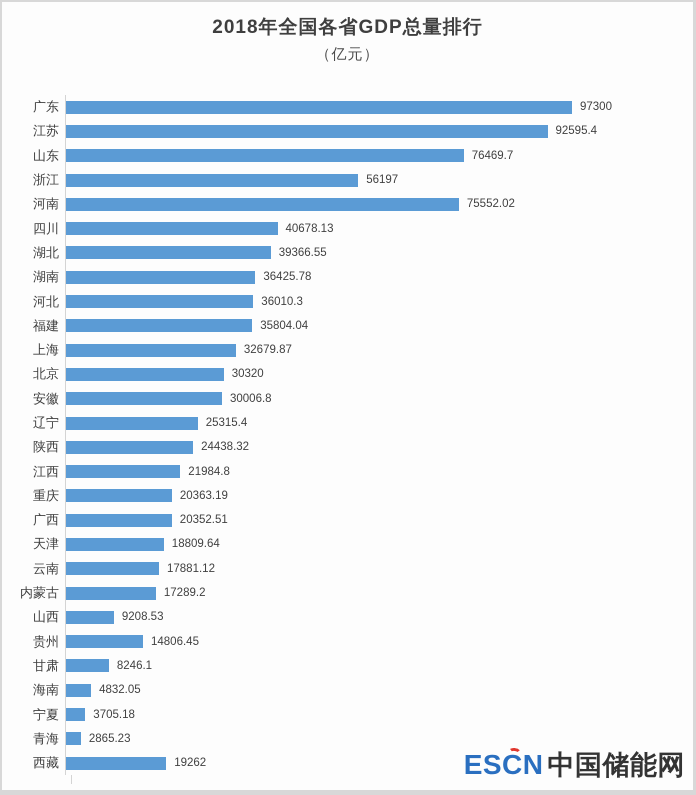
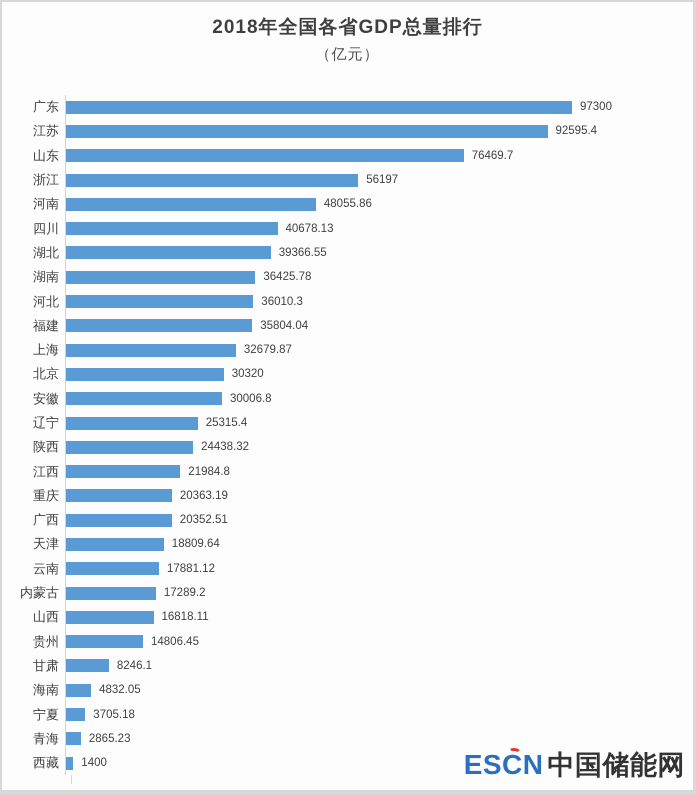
河南: 75552.02 -> 48055.86
山西: 9208.53 -> 16818.11
西藏: 19262 -> 1400
